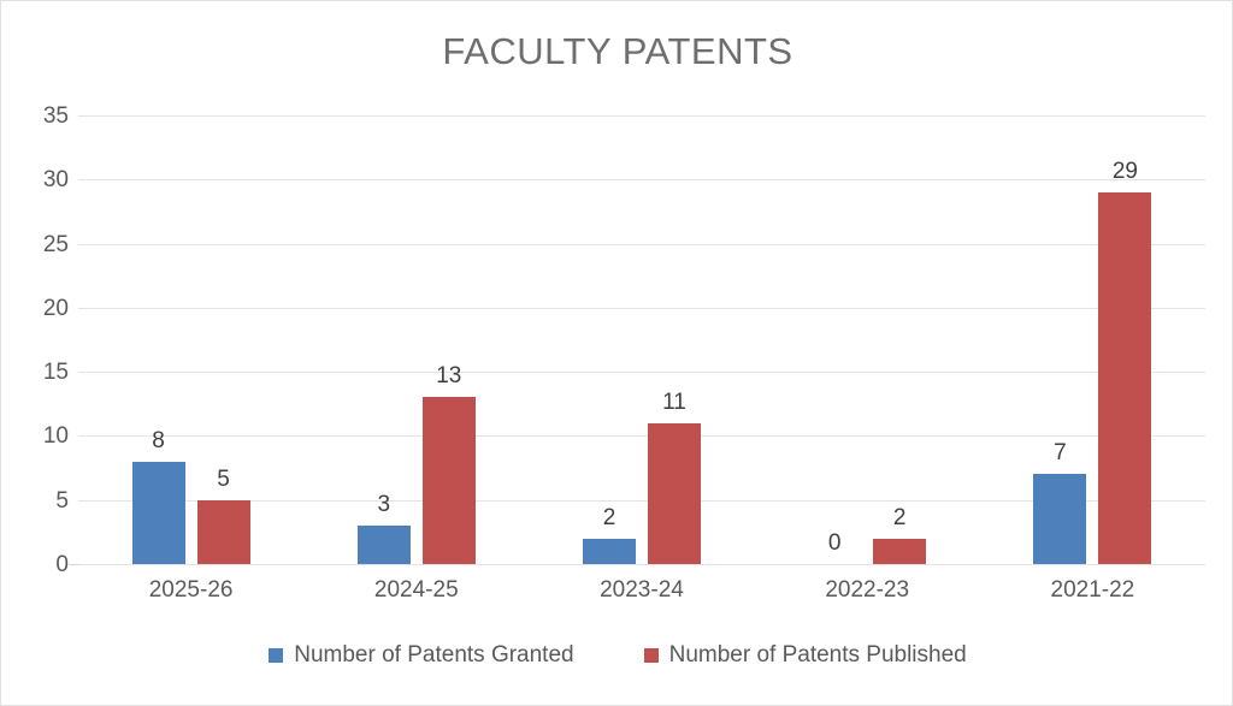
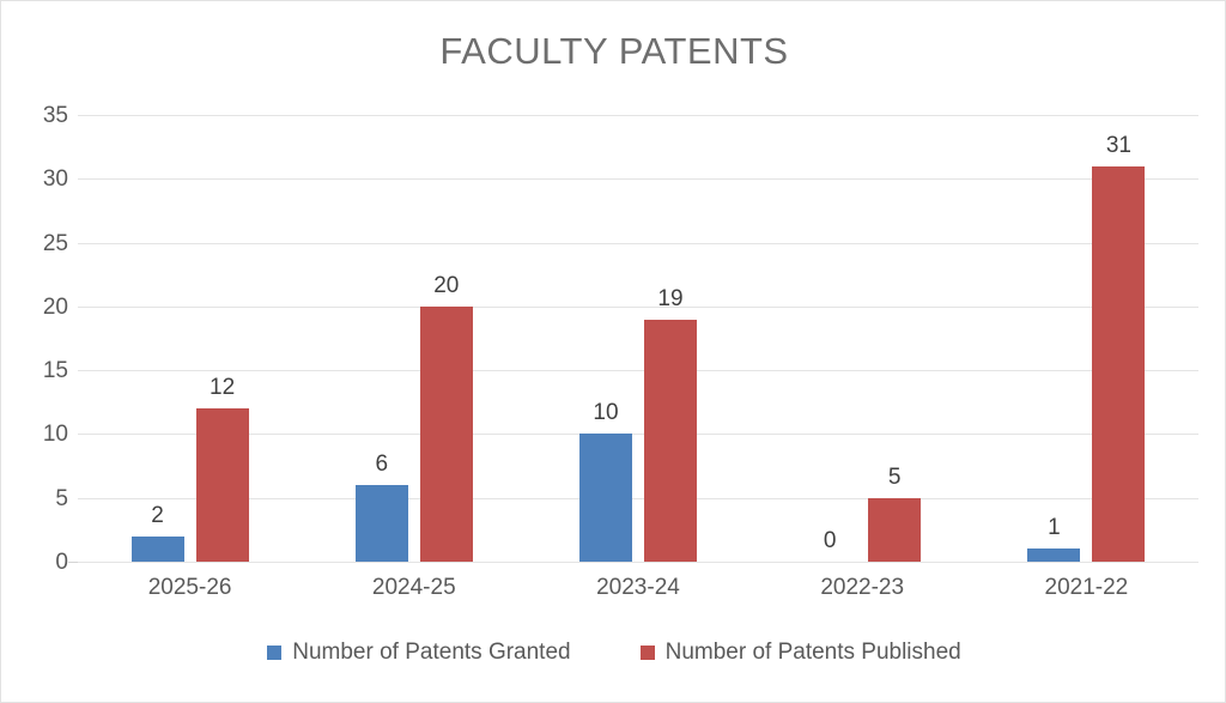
Number of Patents Granted/2025-26: 8 -> 2
Number of Patents Published/2025-26: 5 -> 12
Number of Patents Granted/2024-25: 3 -> 6
Number of Patents Published/2024-25: 13 -> 20
Number of Patents Granted/2023-24: 2 -> 10
Number of Patents Published/2023-24: 11 -> 19
Number of Patents Published/2022-23: 2 -> 5
Number of Patents Granted/2021-22: 7 -> 1
Number of Patents Published/2021-22: 29 -> 31
